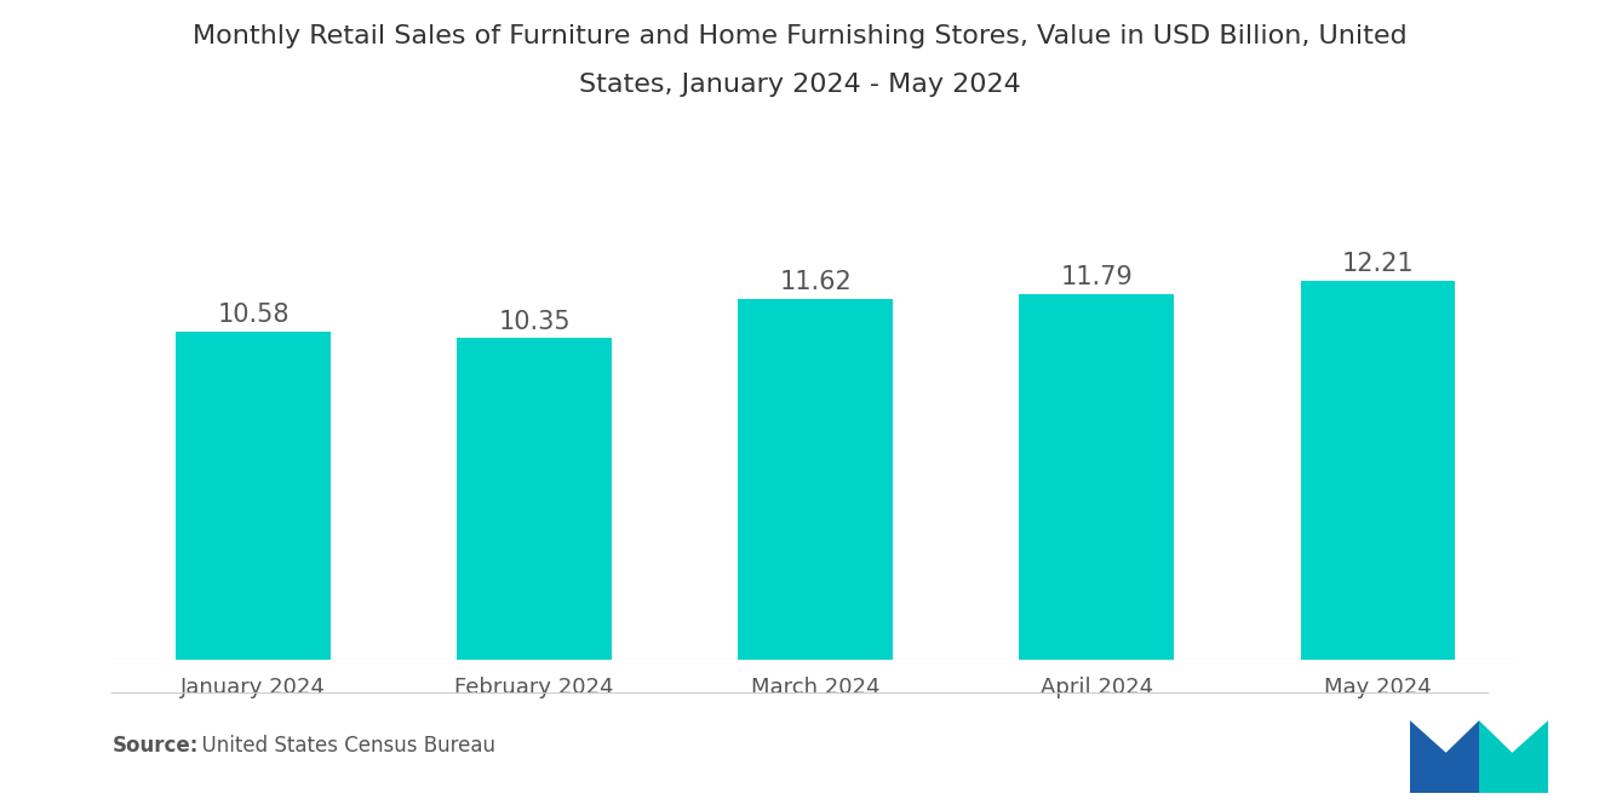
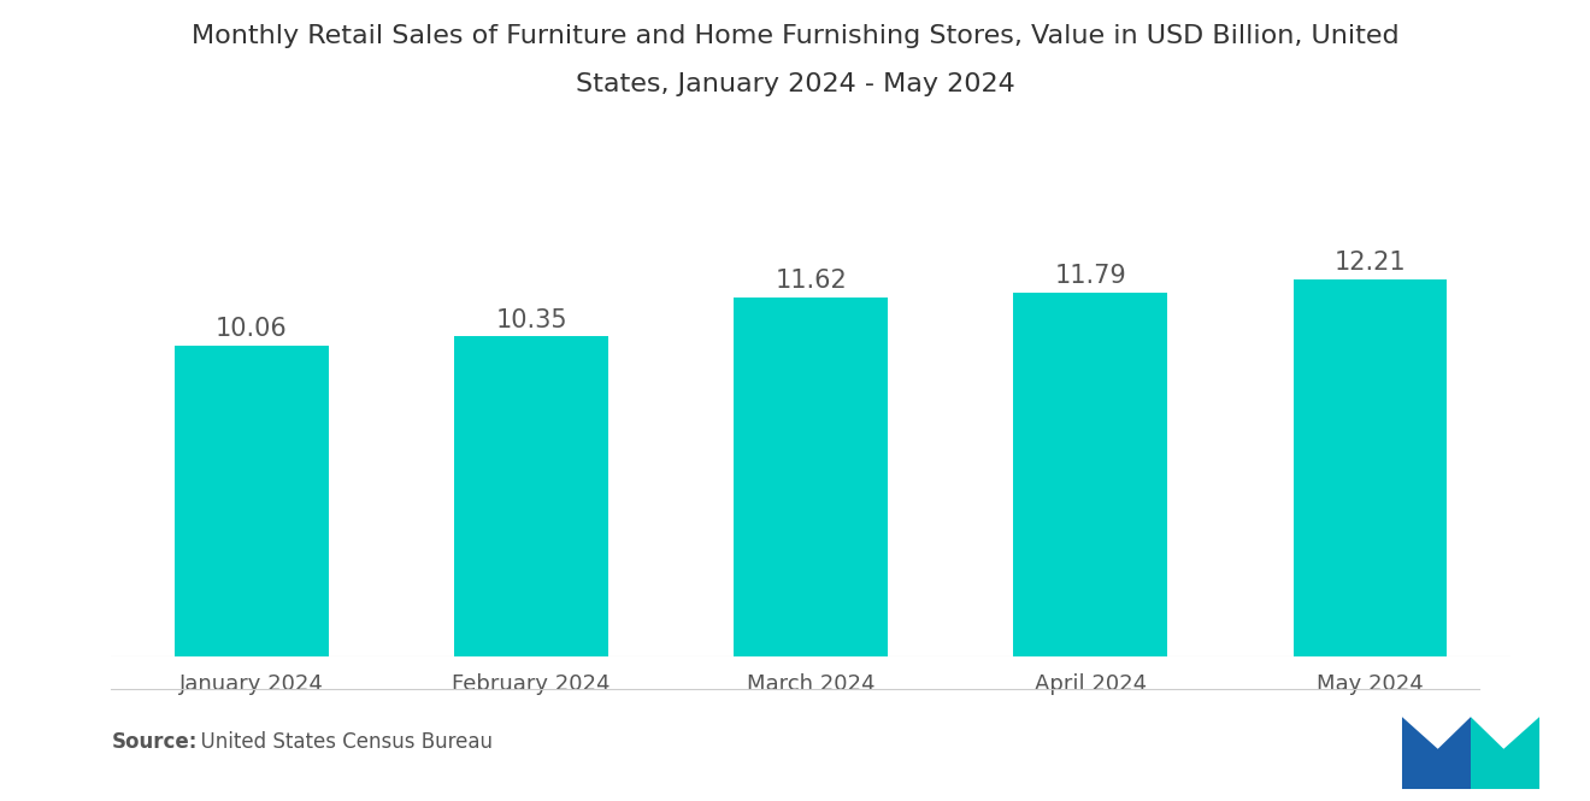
January 2024: 10.58 -> 10.06
